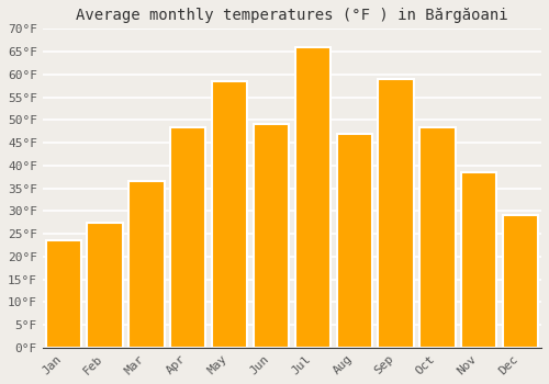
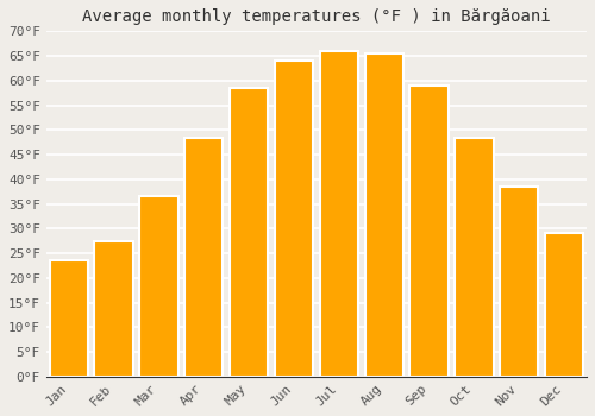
Jun: 49.0°F -> 64.0°F
Aug: 47.0°F -> 65.5°F
